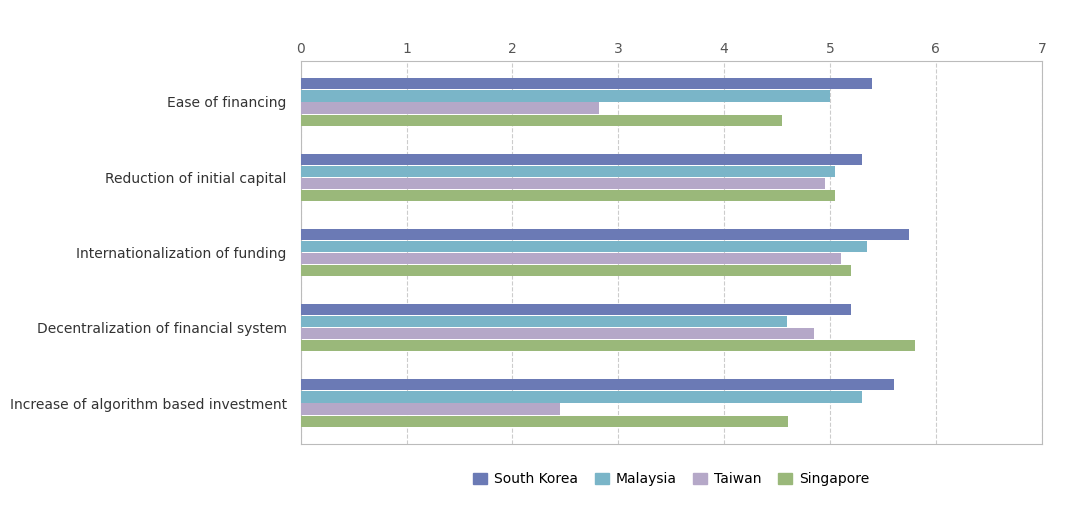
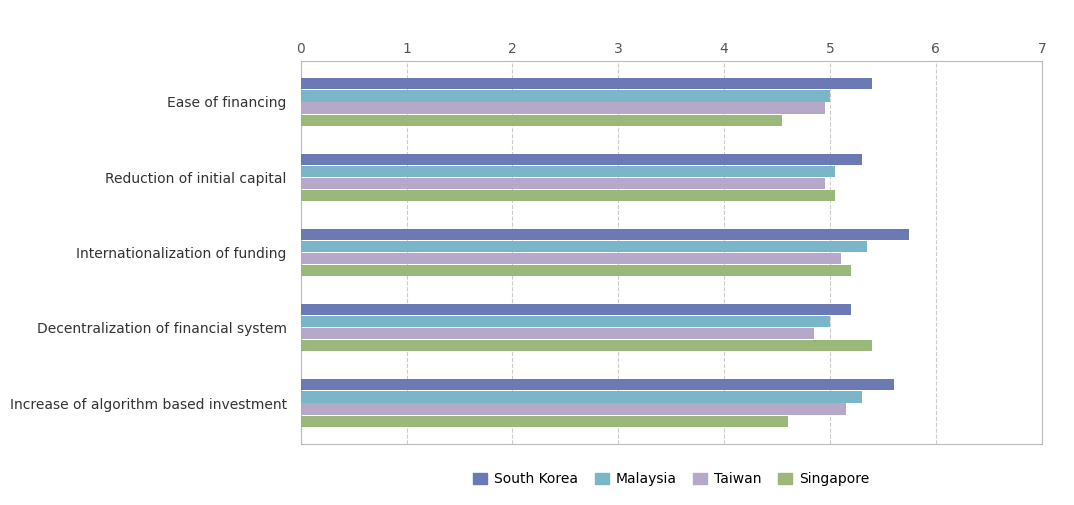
Taiwan/Ease of financing: 2.82 -> 4.95
Malaysia/Decentralization of financial system: 4.59 -> 5.00
Singapore/Decentralization of financial system: 5.80 -> 5.40
Taiwan/Increase of algorithm based investment: 2.45 -> 5.15
